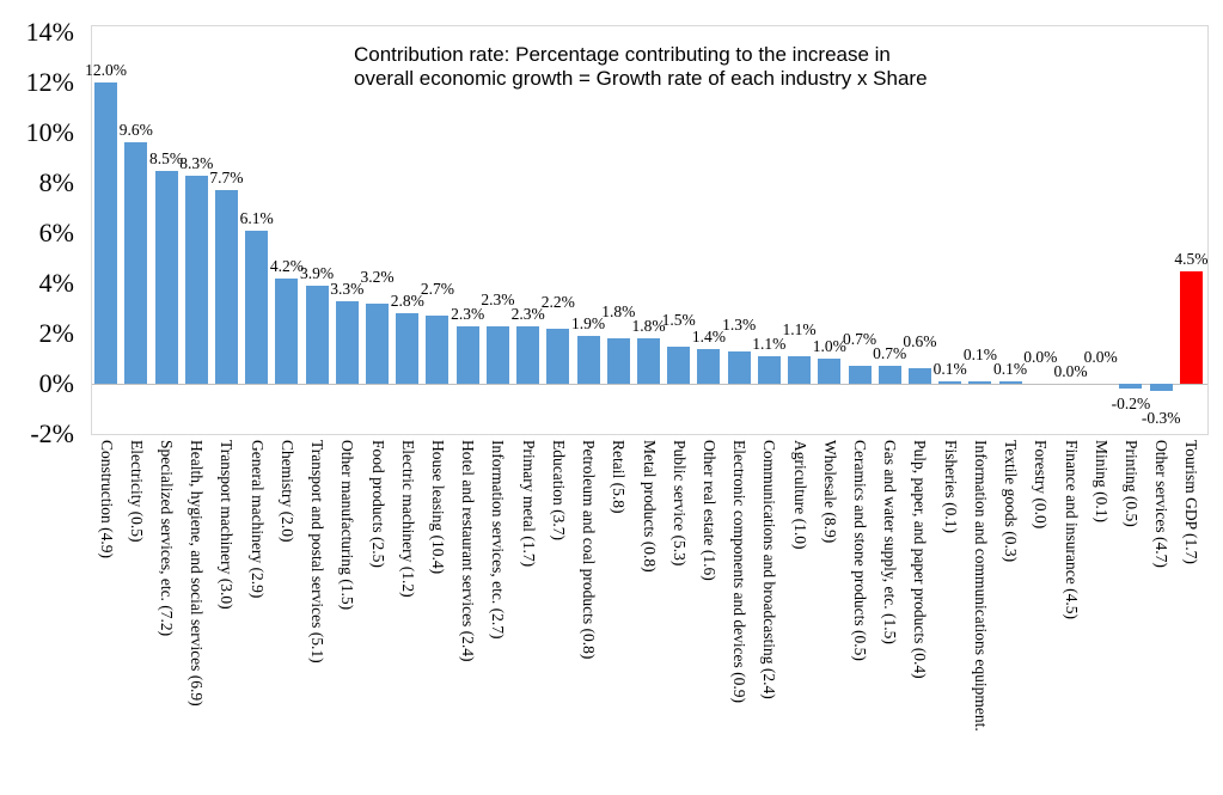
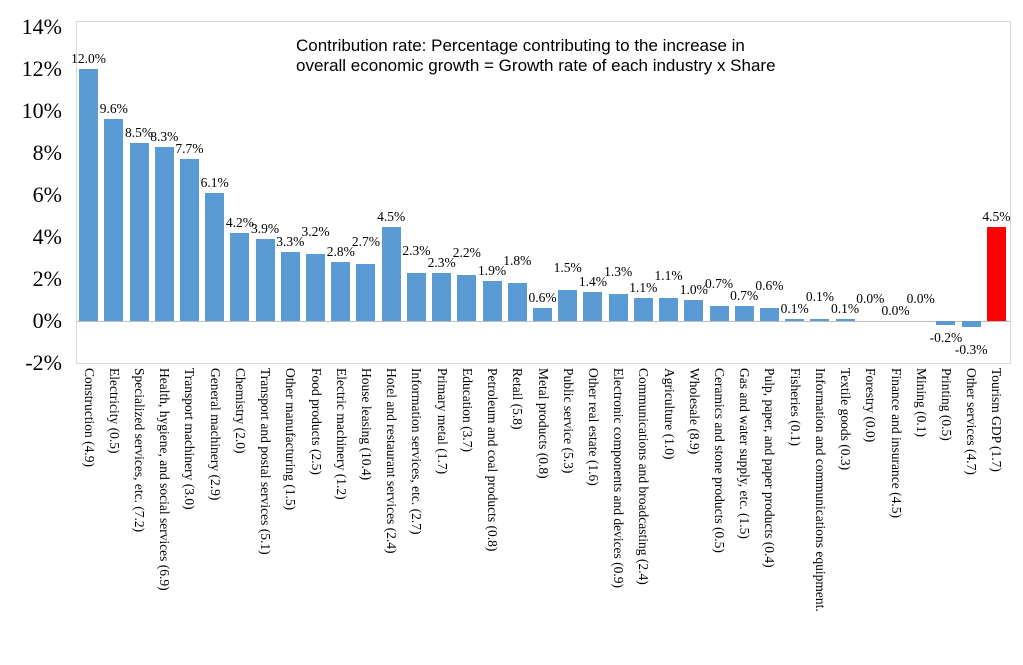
Hotel and restaurant services (2.4): 2.3% -> 4.5%
Metal products (0.8): 1.8% -> 0.6%
